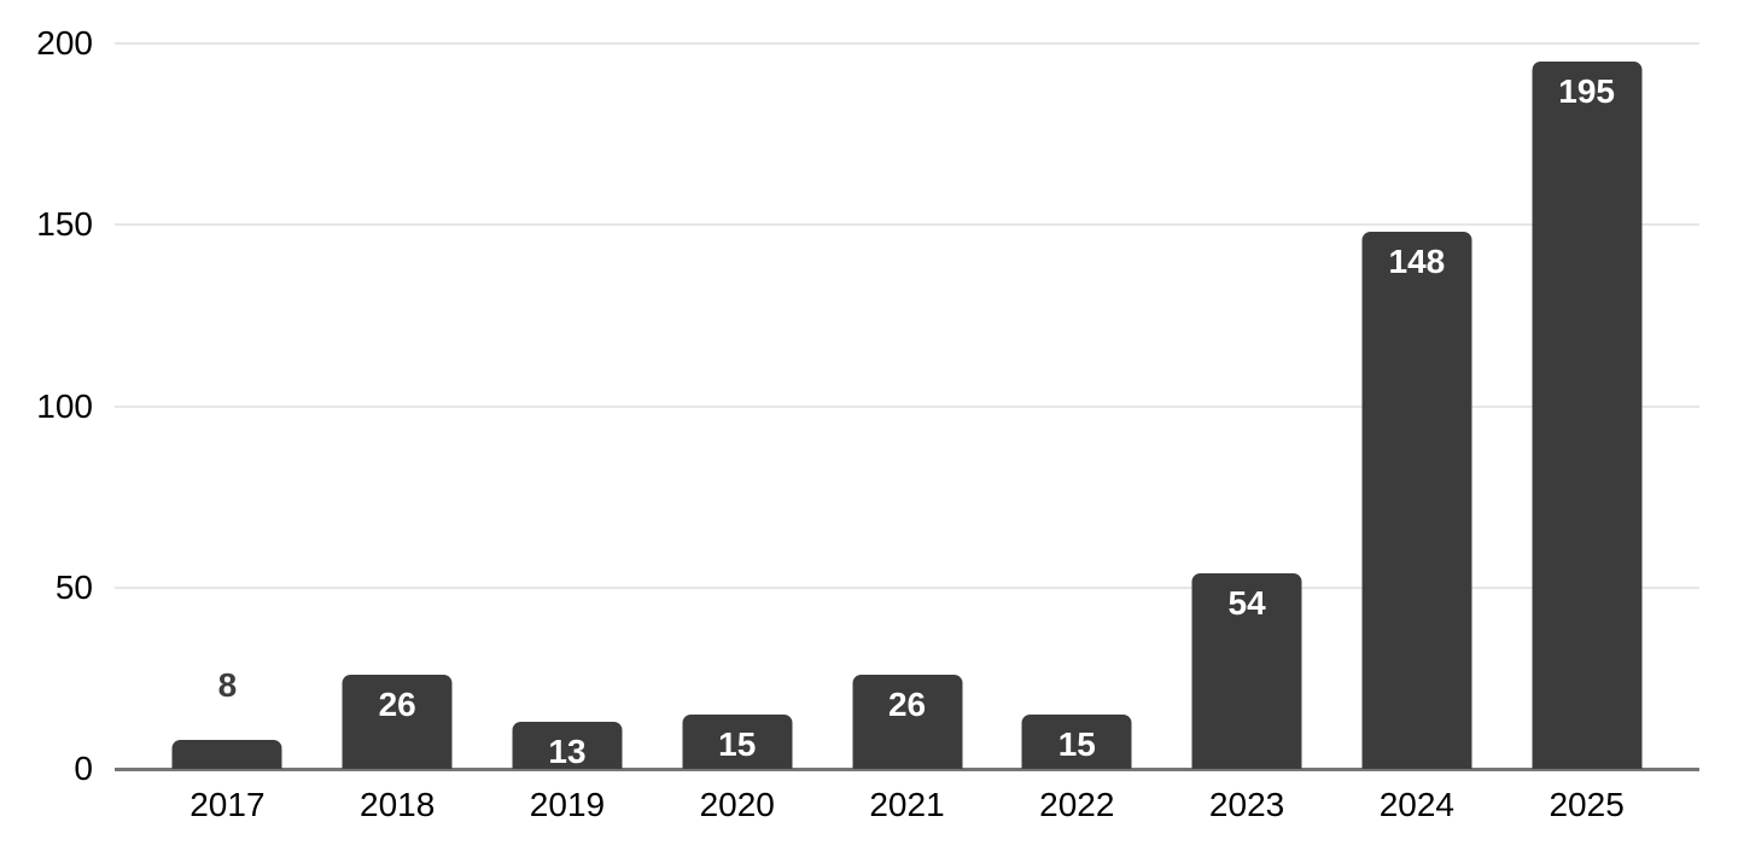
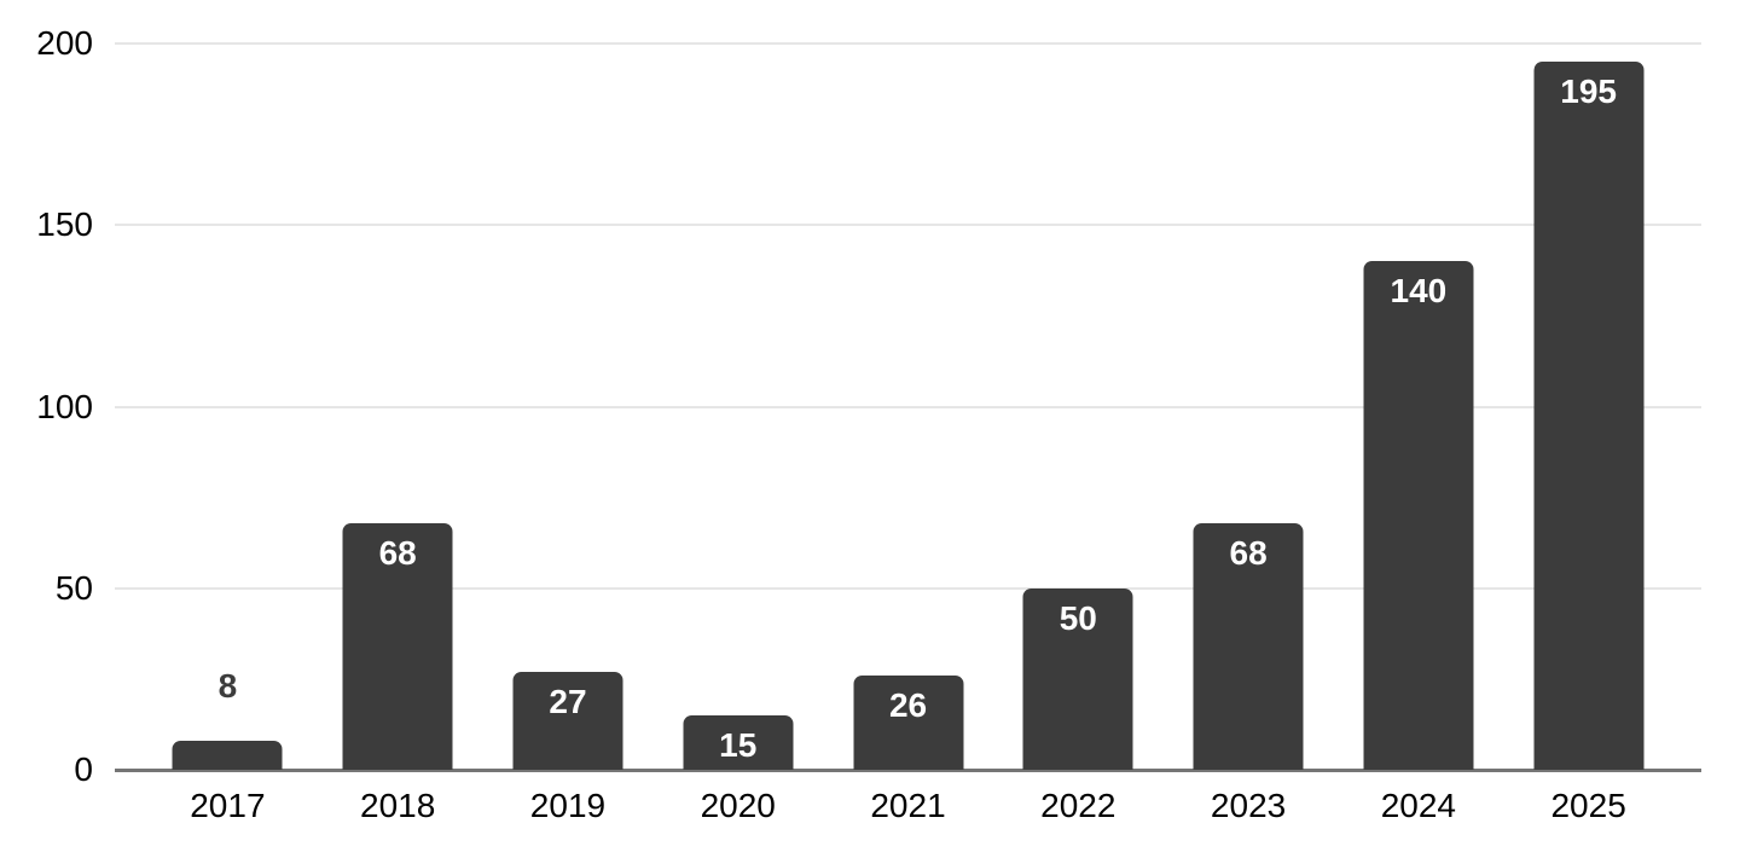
2018: 26 -> 68
2019: 13 -> 27
2022: 15 -> 50
2023: 54 -> 68
2024: 148 -> 140
